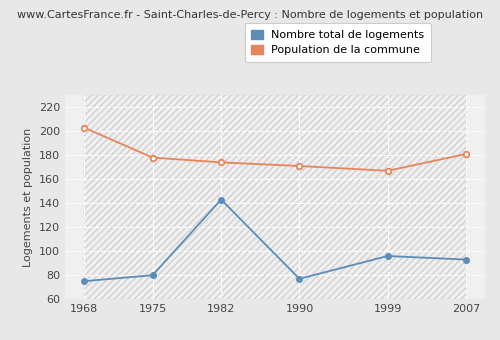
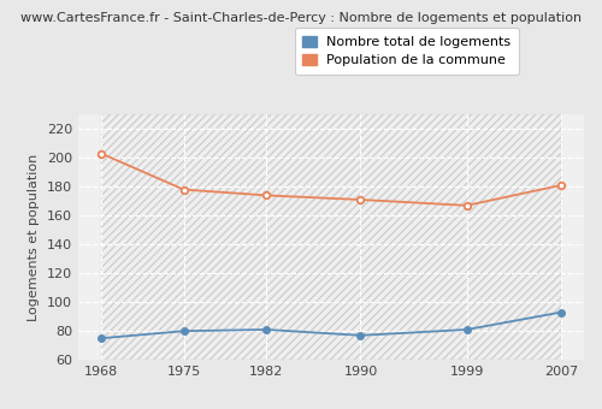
Nombre total de logements/1982: 143 -> 81
Nombre total de logements/1999: 96 -> 81
